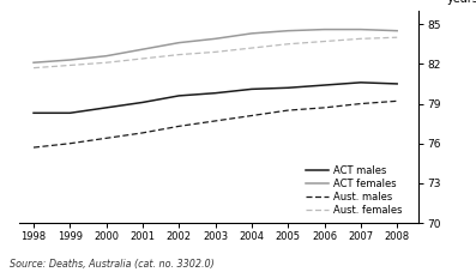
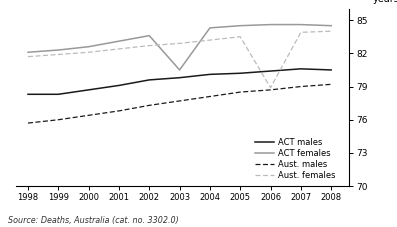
ACT females/2003: 83.9 -> 80.5
Aust. females/2006: 83.7 -> 78.9
